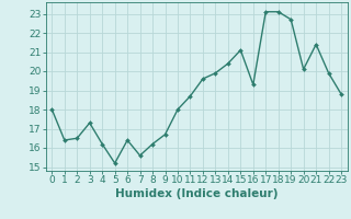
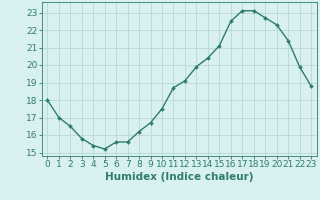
1: 16.4 -> 17.0
3: 17.3 -> 15.8
4: 16.2 -> 15.4
6: 16.4 -> 15.6
10: 18.0 -> 17.5
12: 19.6 -> 19.1
16: 19.3 -> 22.5
20: 20.1 -> 22.3
